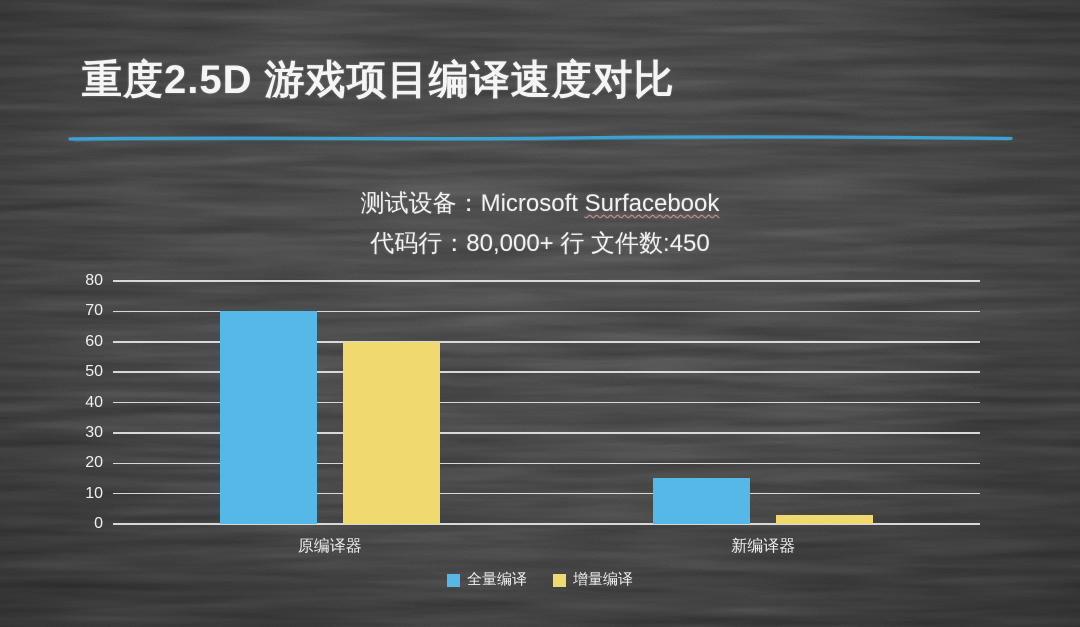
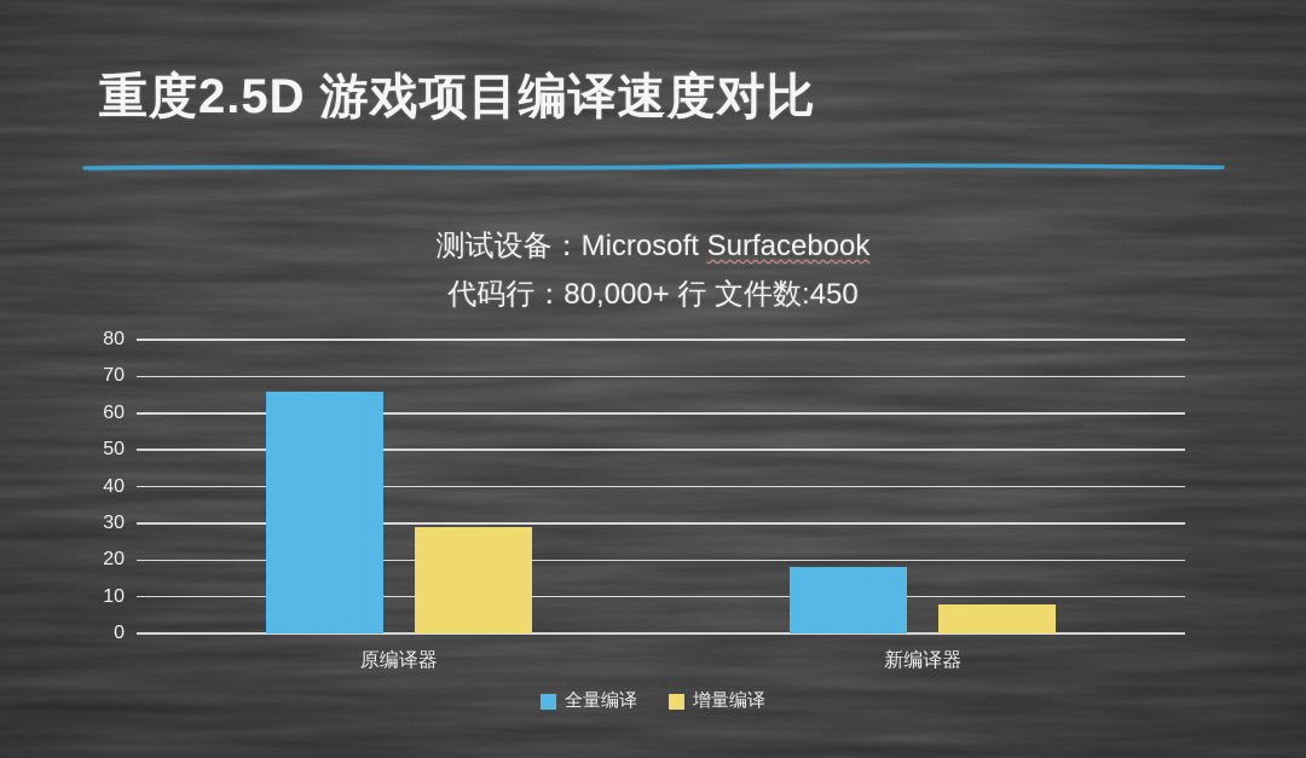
全量编译/原编译器: 70 -> 66
增量编译/原编译器: 60 -> 29
全量编译/新编译器: 15 -> 18
增量编译/新编译器: 3 -> 8
